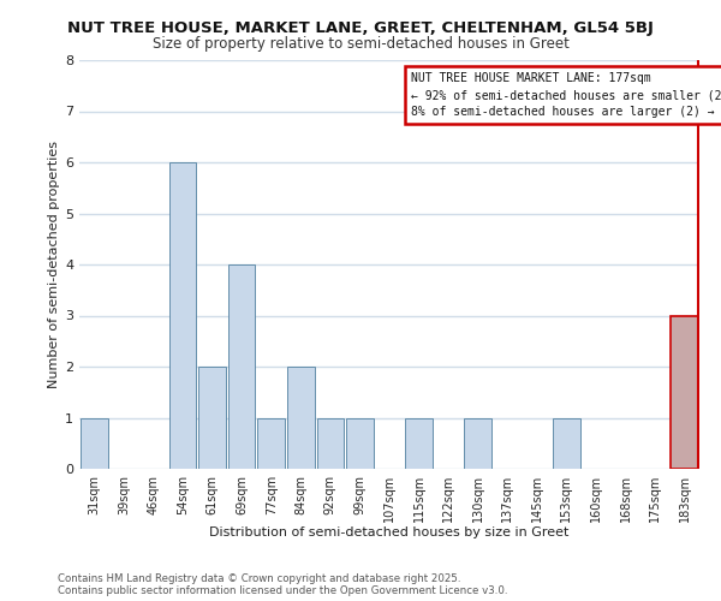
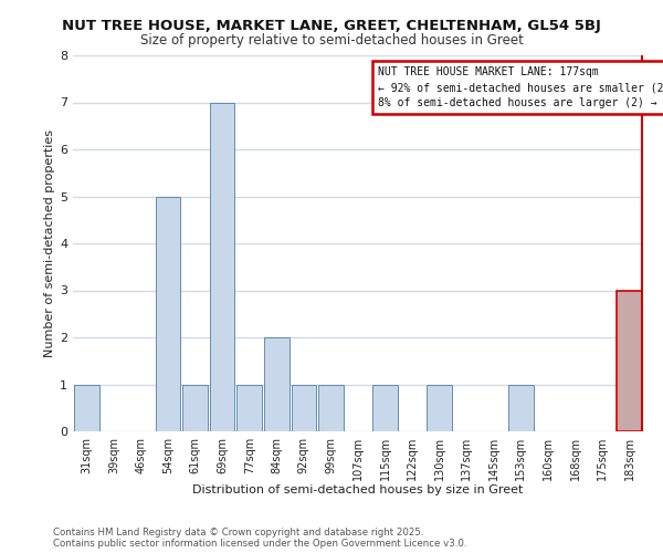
54sqm: 6 -> 5
61sqm: 2 -> 1
69sqm: 4 -> 7
